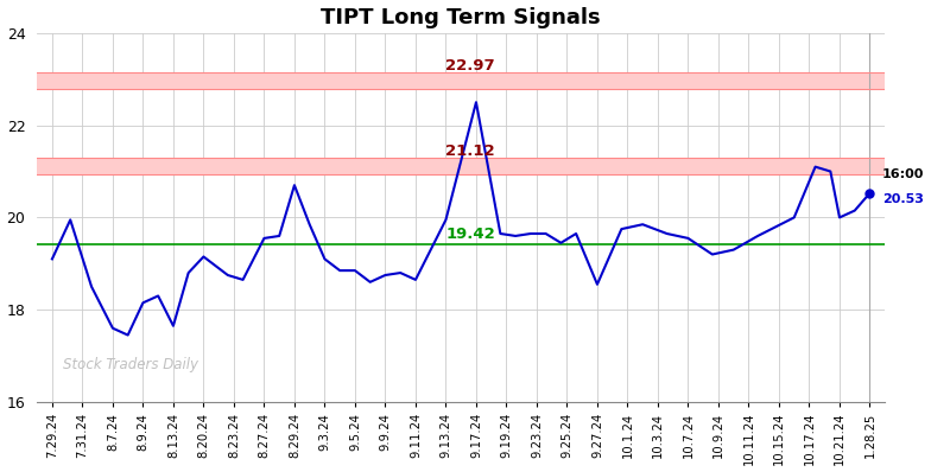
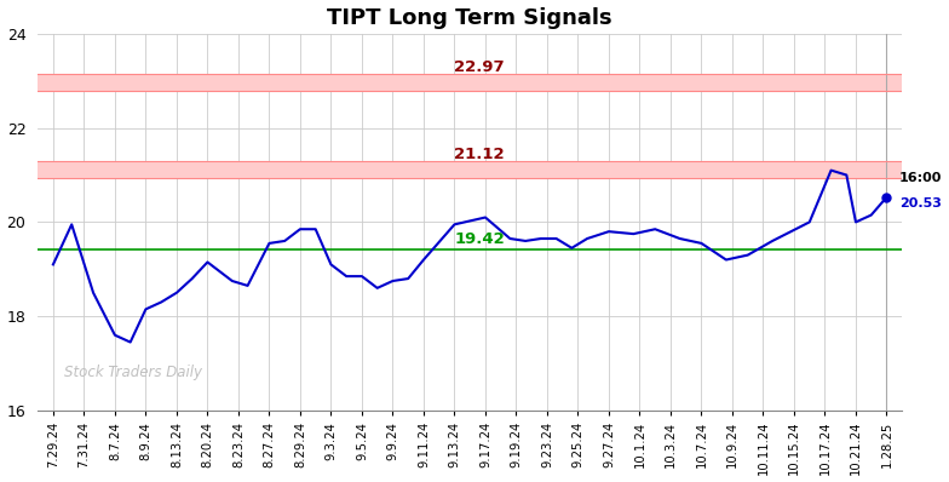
8.13.24: 17.65 -> 18.50
8.29.24: 20.70 -> 19.85
9.11.24: 18.65 -> 19.20
9.17.24: 22.50 -> 20.10
9.27.24: 18.55 -> 19.80
